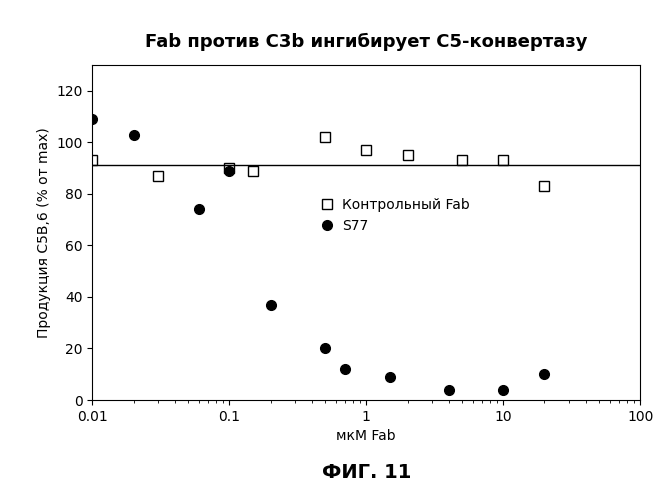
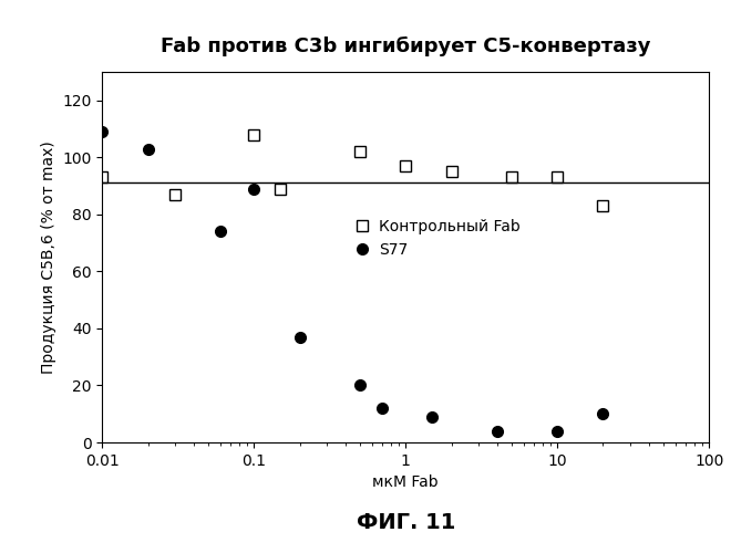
Контрольный Fab/0.1: 90 -> 108
